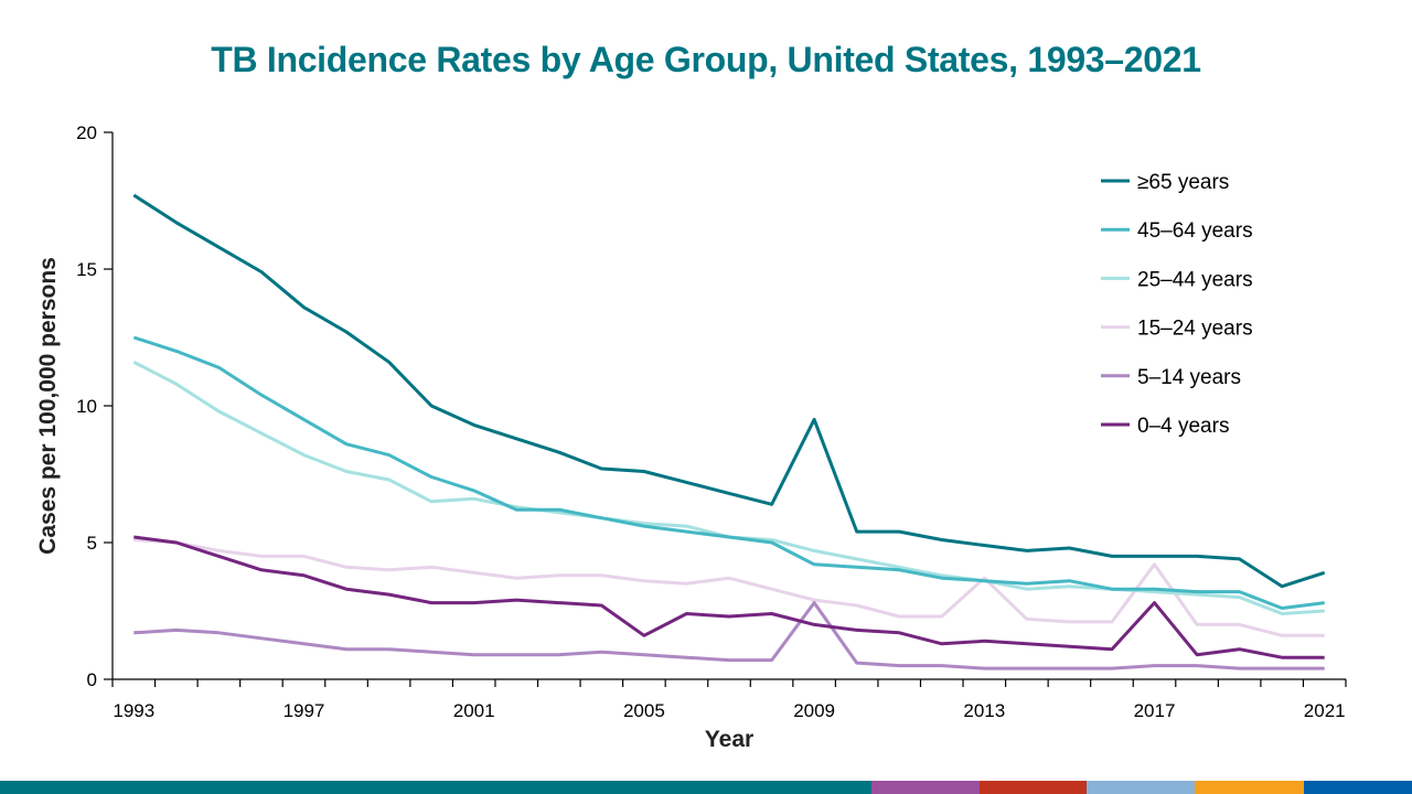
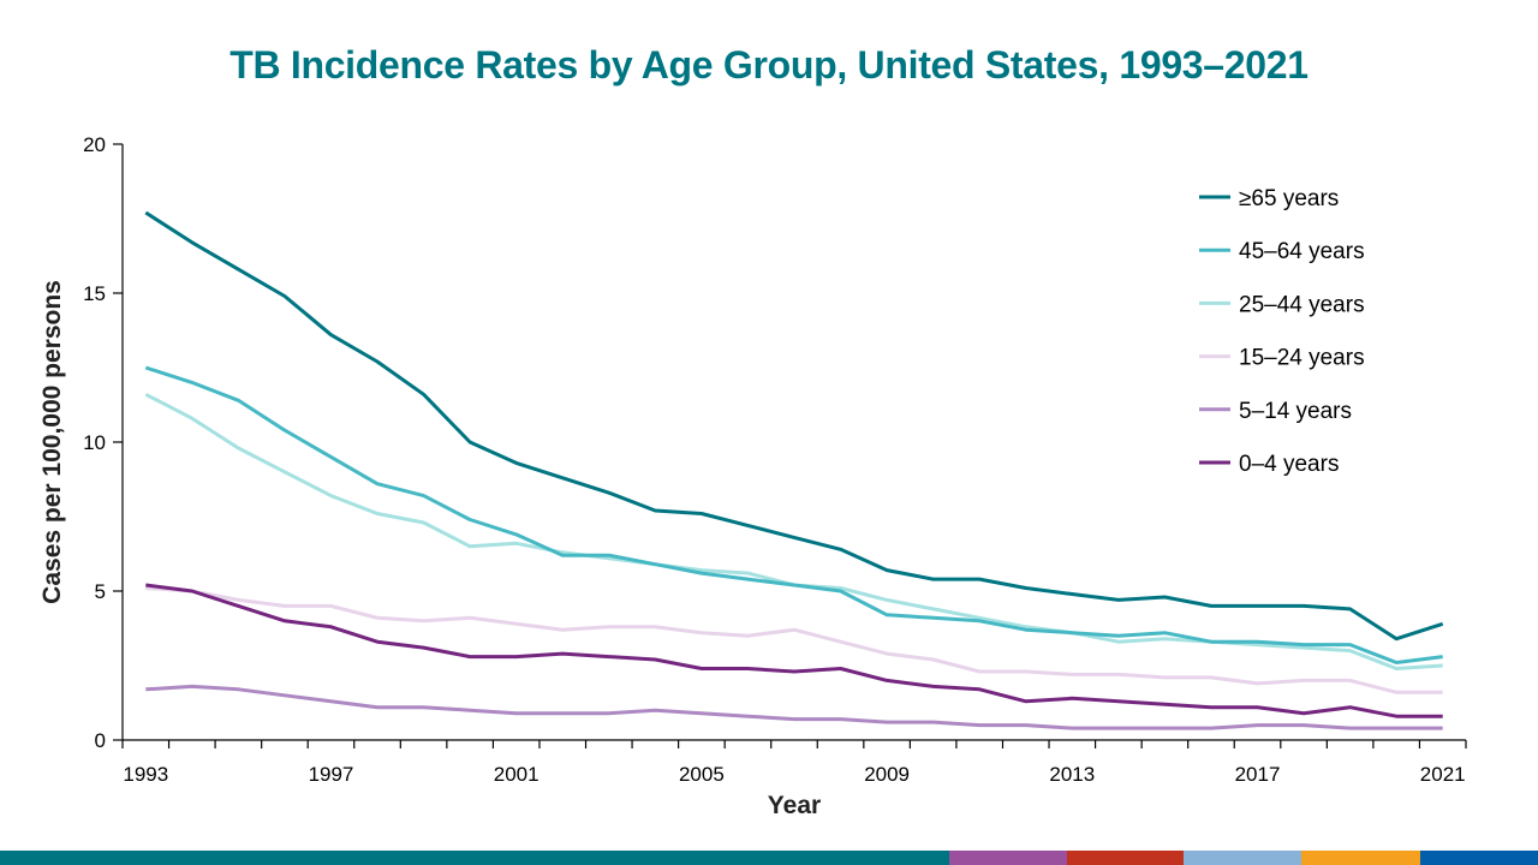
0–4 years/2005: 1.6 -> 2.4
≥65 years/2009: 9.5 -> 5.7
5–14 years/2009: 2.8 -> 0.6
15–24 years/2013: 3.7 -> 2.2
15–24 years/2017: 4.2 -> 1.9
0–4 years/2017: 2.8 -> 1.1
